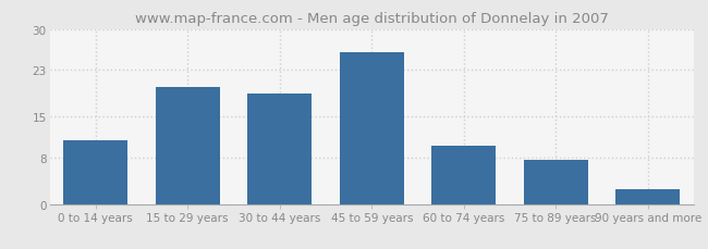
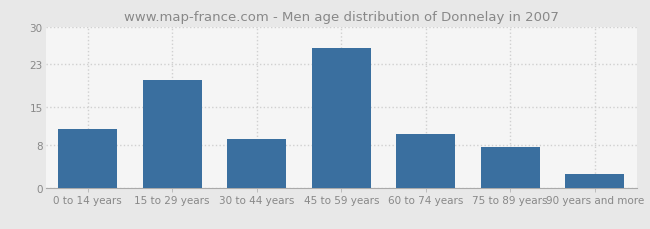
30 to 44 years: 19.0 -> 9.0
